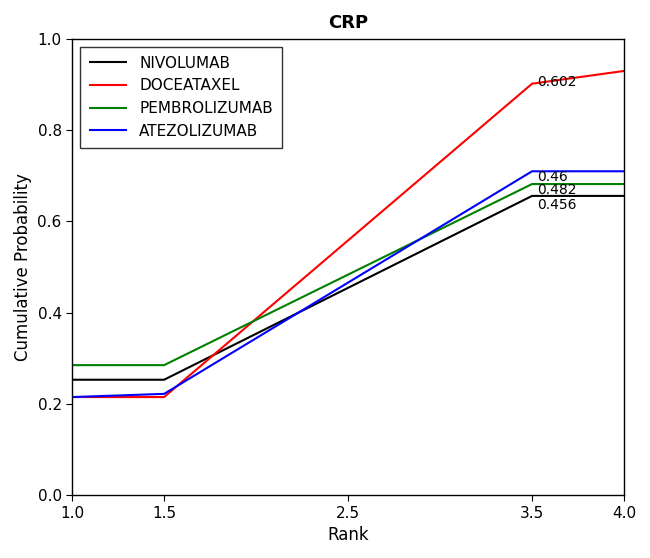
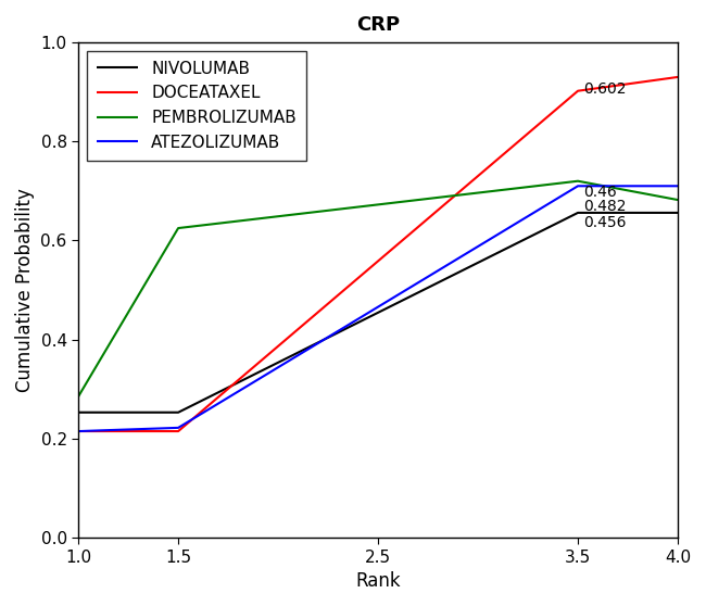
PEMBROLIZUMAB/1.5: 0.285 -> 0.625
PEMBROLIZUMAB/3.5: 0.682 -> 0.720
